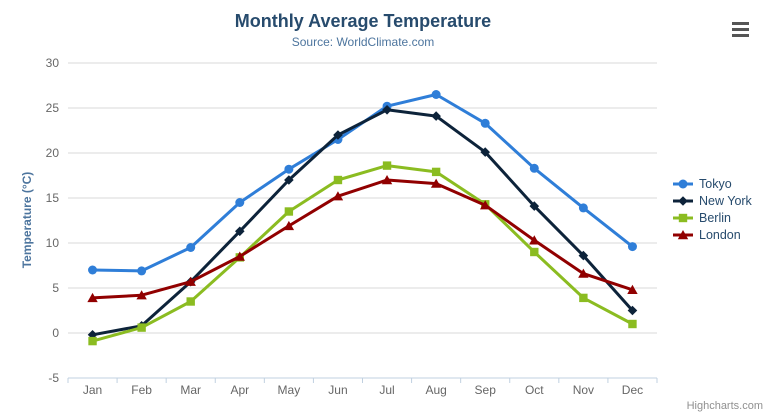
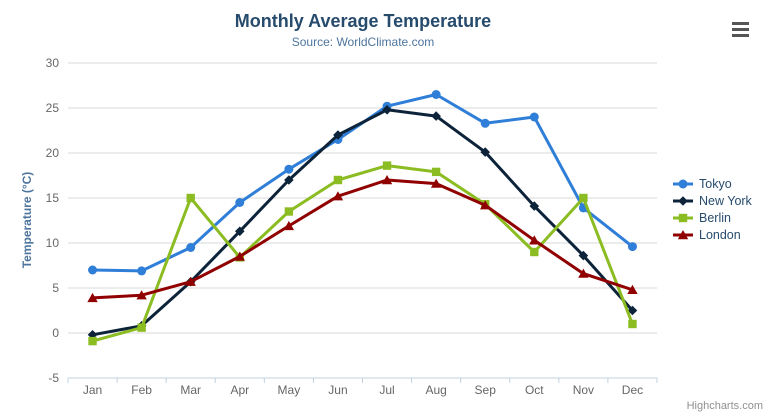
Berlin/Mar: 4 -> 15
Tokyo/Oct: 18 -> 24
Berlin/Nov: 4 -> 15
